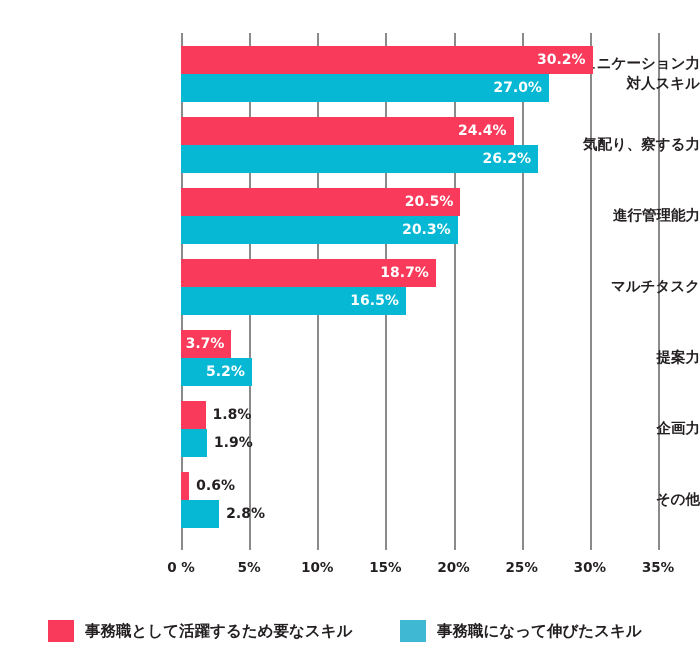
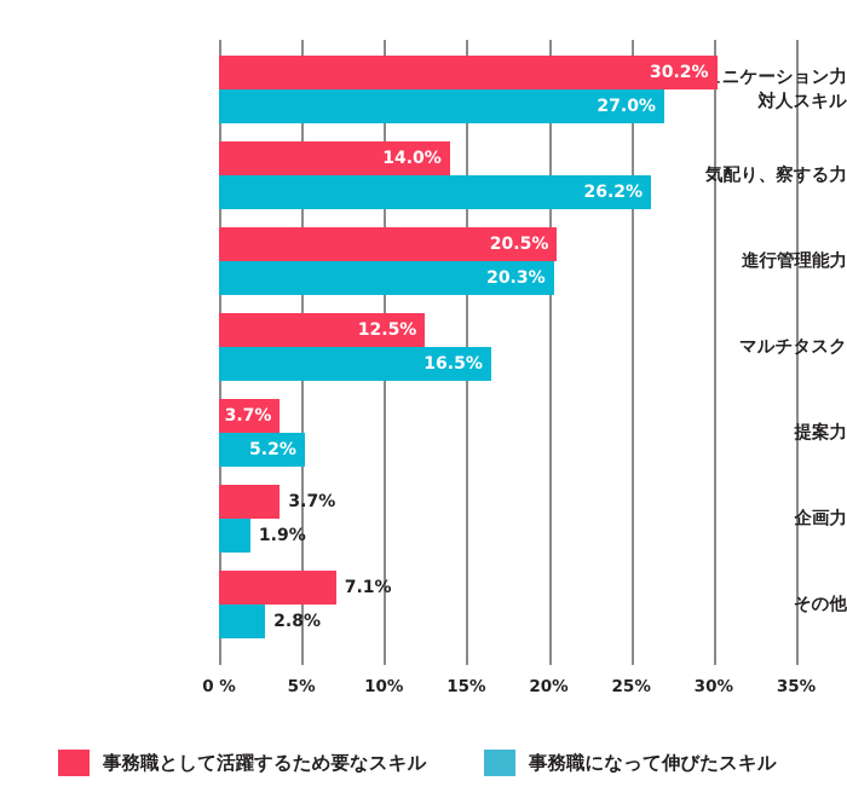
事務職として活躍するため要なスキル/気配り、察する力: 24.4% -> 14.0%
事務職として活躍するため要なスキル/マルチタスク: 18.7% -> 12.5%
事務職として活躍するため要なスキル/企画力: 1.8% -> 3.7%
事務職として活躍するため要なスキル/その他: 0.6% -> 7.1%
